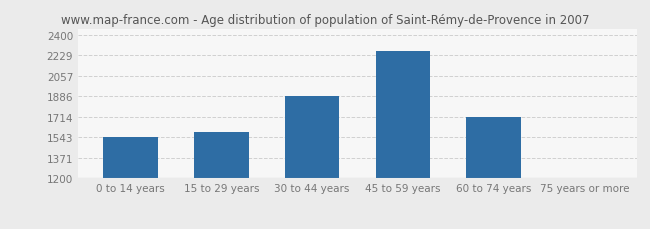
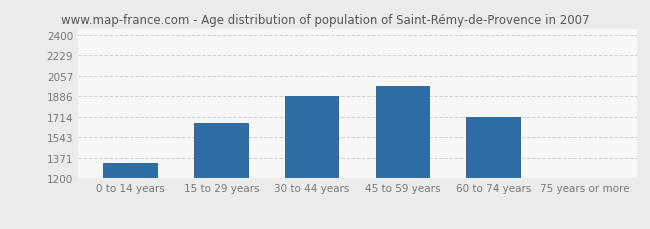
0 to 14 years: 1540 -> 1330
15 to 29 years: 1590 -> 1660
45 to 59 years: 2270 -> 1970
